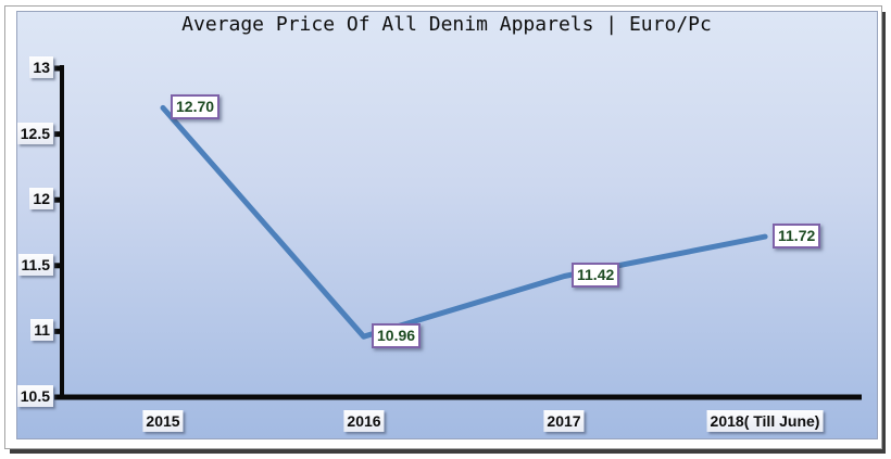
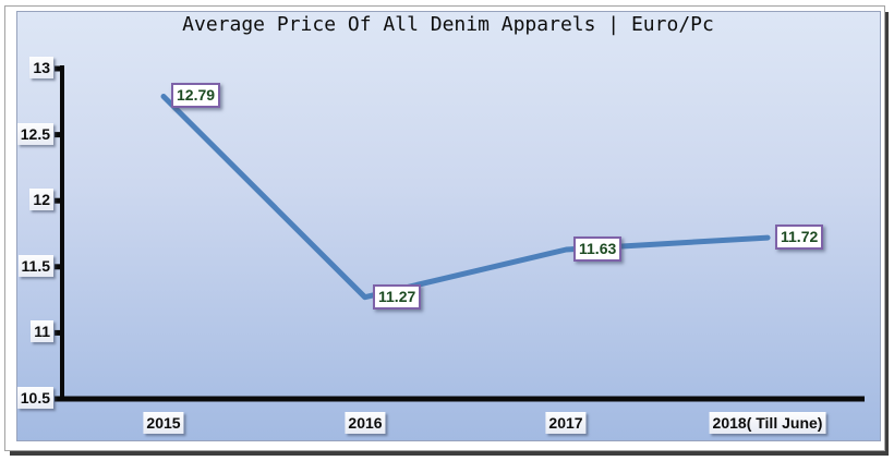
2015: 12.70 -> 12.79
2016: 10.96 -> 11.27
2017: 11.42 -> 11.63
